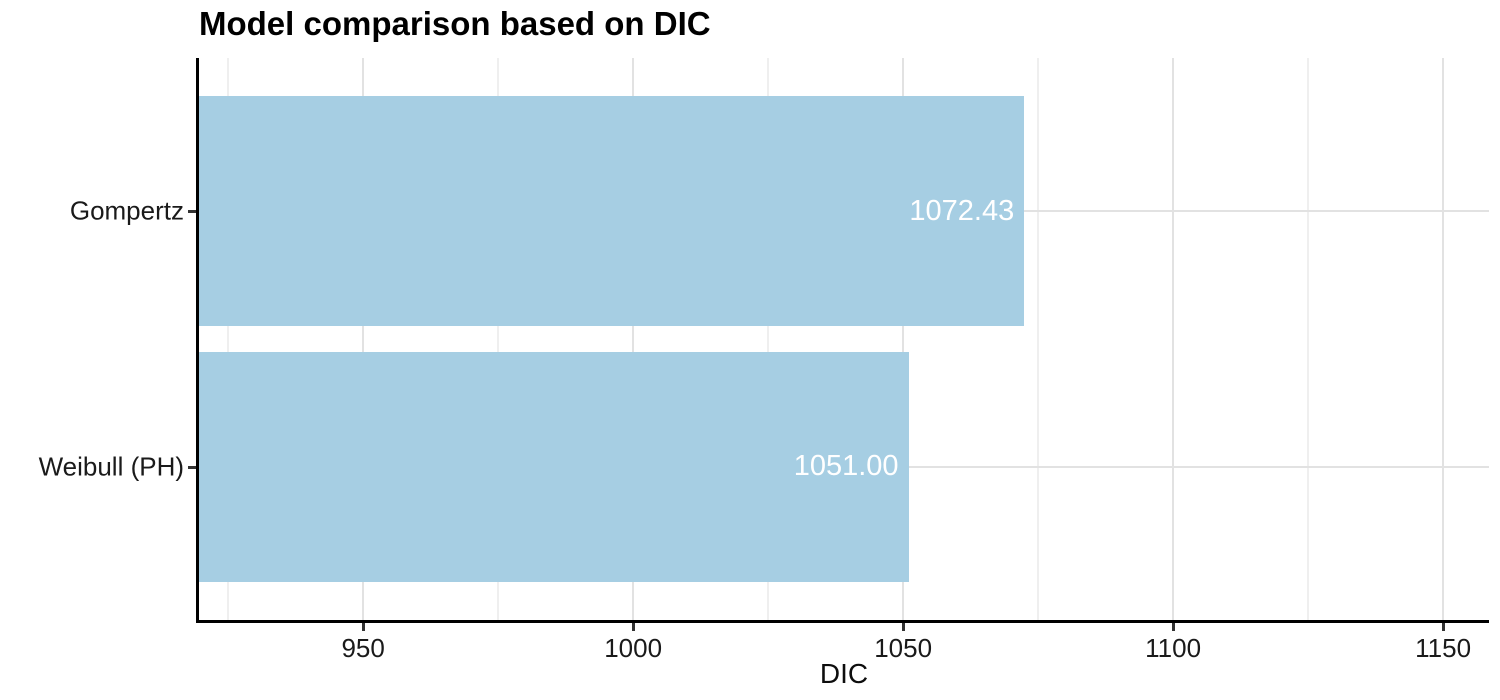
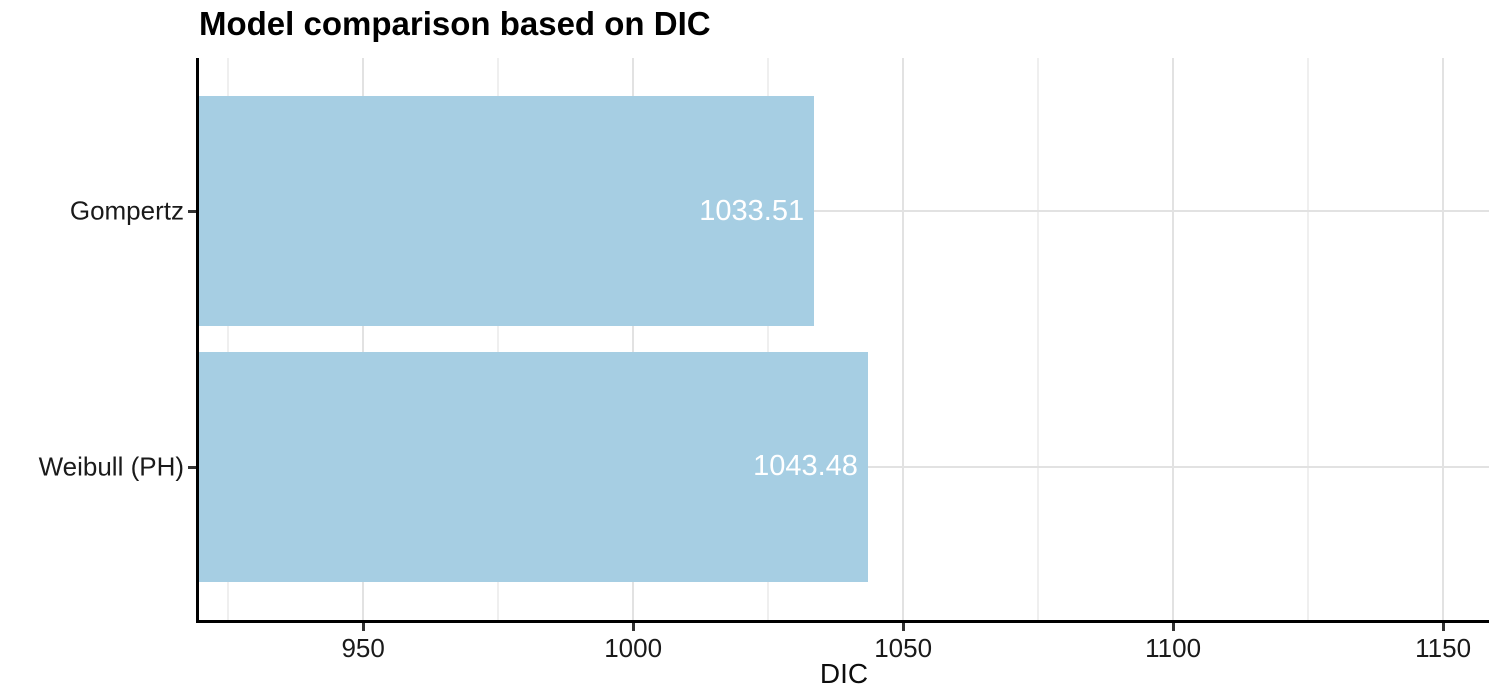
Gompertz: 1072.43 -> 1033.51
Weibull (PH): 1051.00 -> 1043.48
